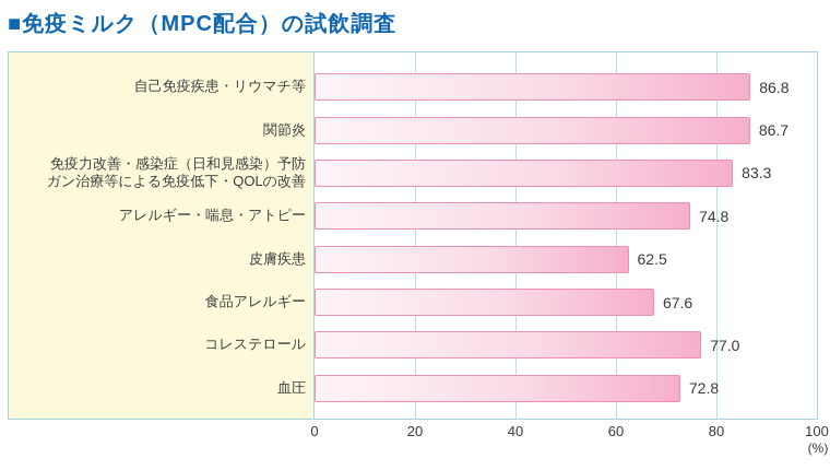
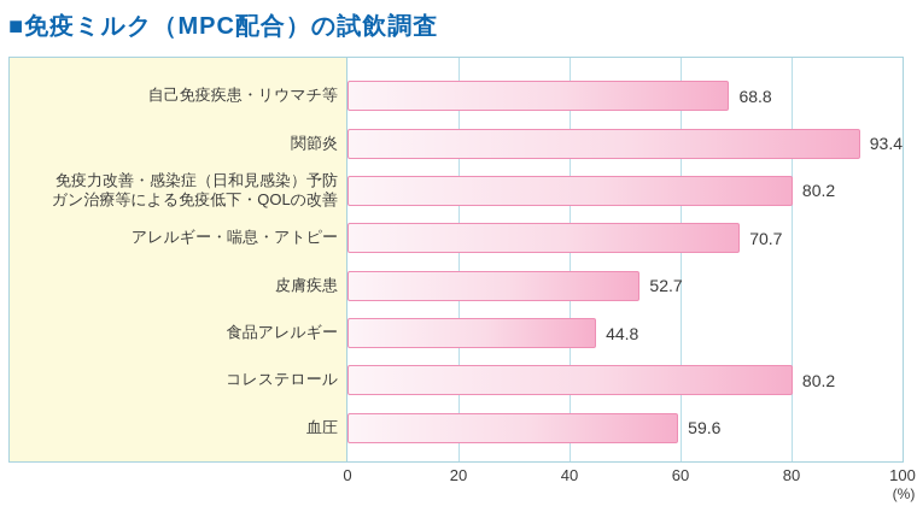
自己免疫疾患・リウマチ等: 86.8 -> 68.8
関節炎: 86.7 -> 93.4
免疫力改善・感染症（日和見感染）予防 ガン治療等による免疫低下・QOLの改善: 83.3 -> 80.2
アレルギー・喘息・アトピー: 74.8 -> 70.7
皮膚疾患: 62.5 -> 52.7
食品アレルギー: 67.6 -> 44.8
コレステロール: 77.0 -> 80.2
血圧: 72.8 -> 59.6
